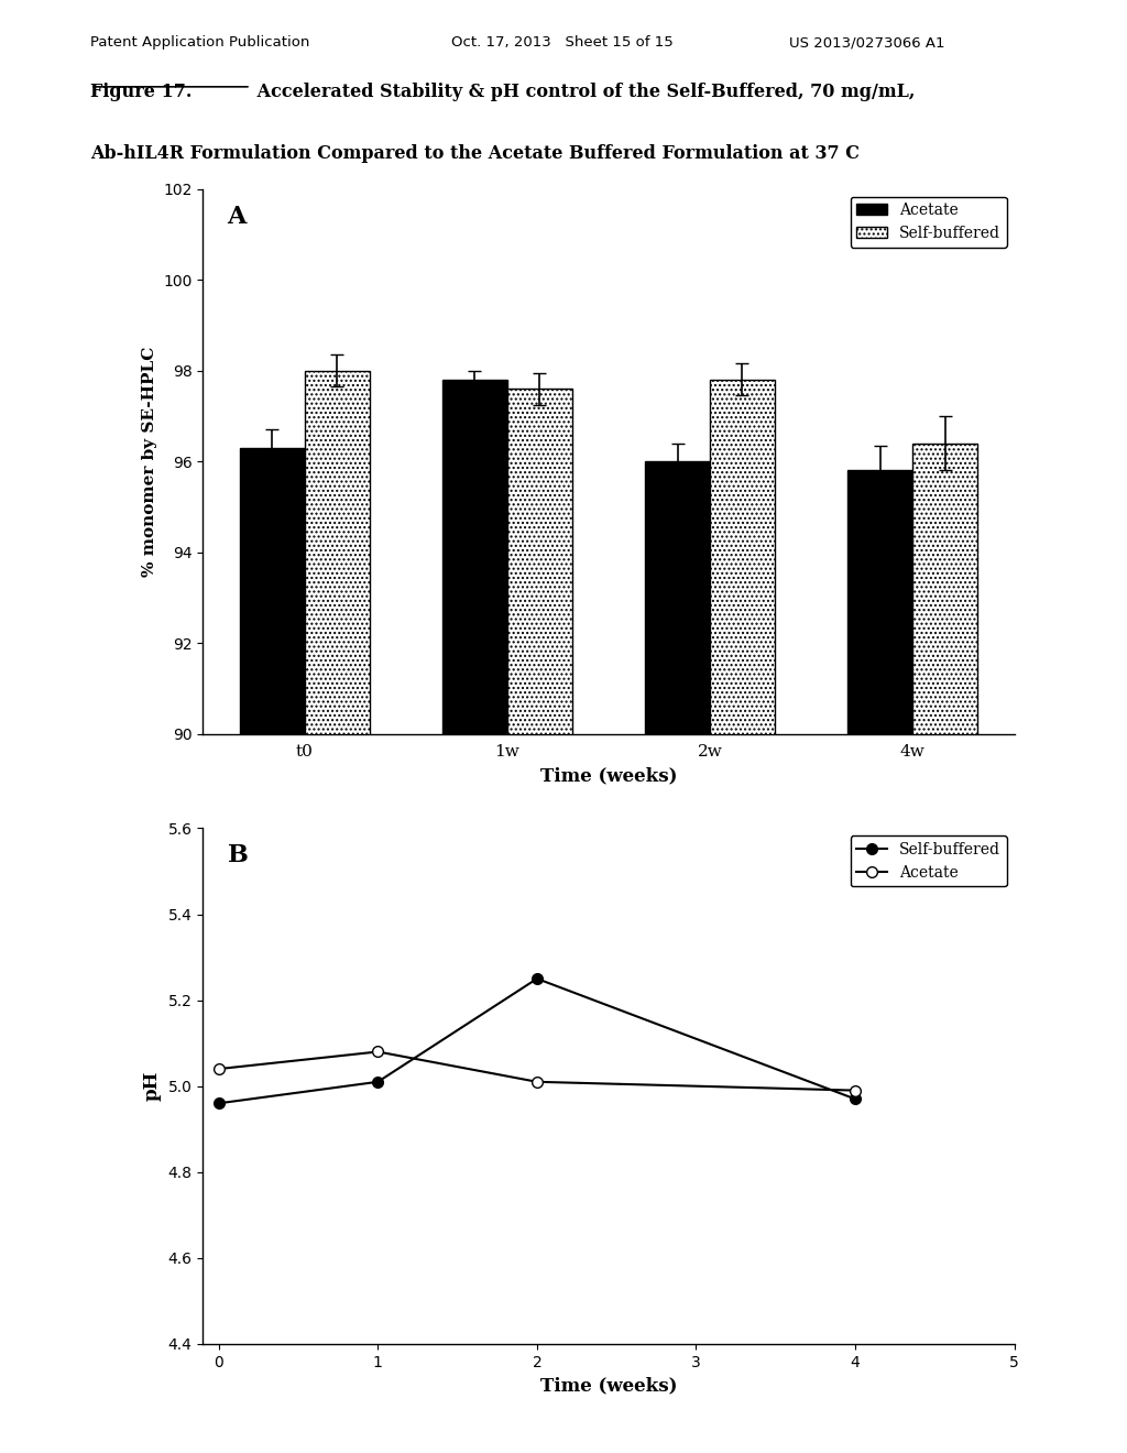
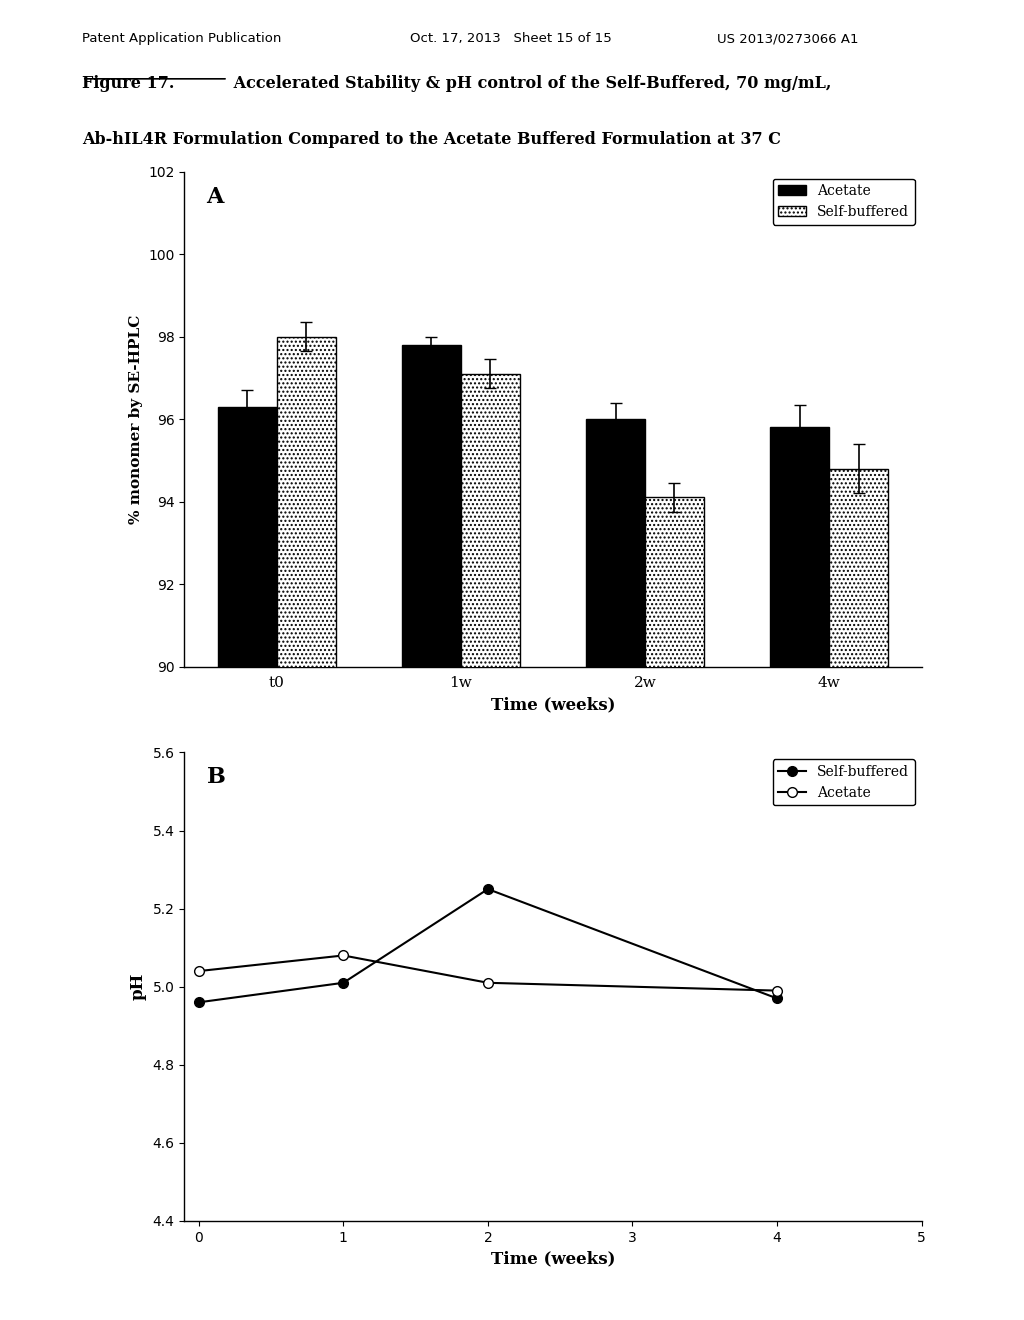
Self-buffered/1w: 97.6 -> 97.1
Self-buffered/2w: 97.8 -> 94.1
Self-buffered/4w: 96.4 -> 94.8
